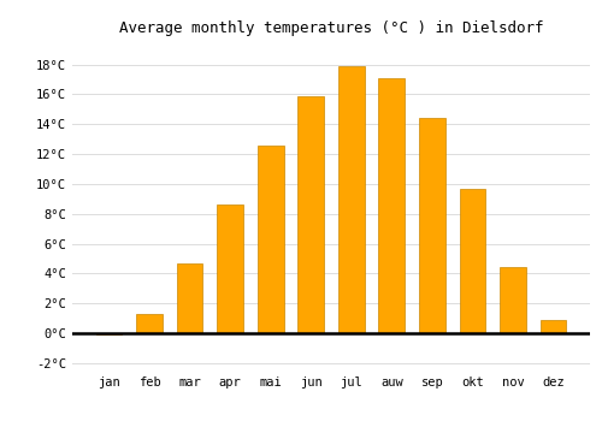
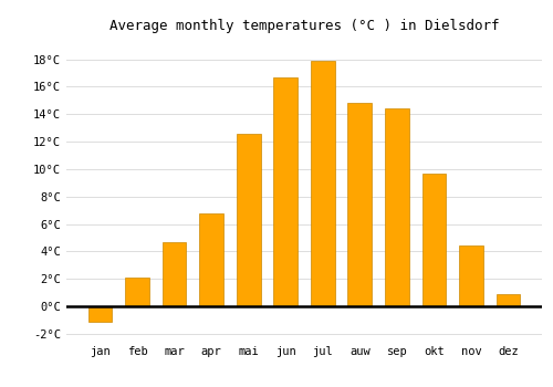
jan: -0.1°C -> -1.1°C
feb: 1.3°C -> 2.1°C
apr: 8.6°C -> 6.8°C
jun: 15.9°C -> 16.7°C
auw: 17.1°C -> 14.8°C
